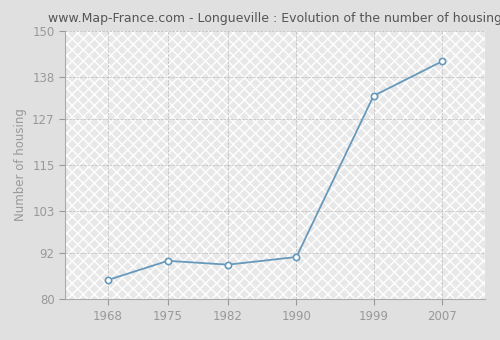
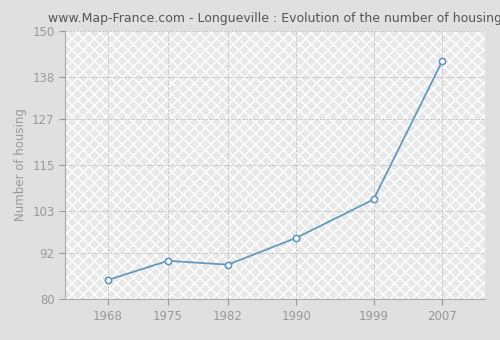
1990: 91 -> 96
1999: 133 -> 106
